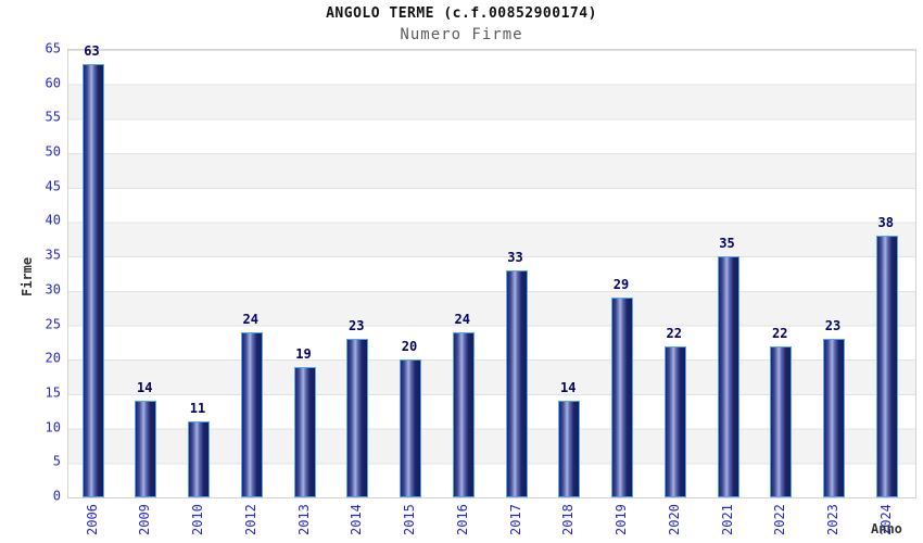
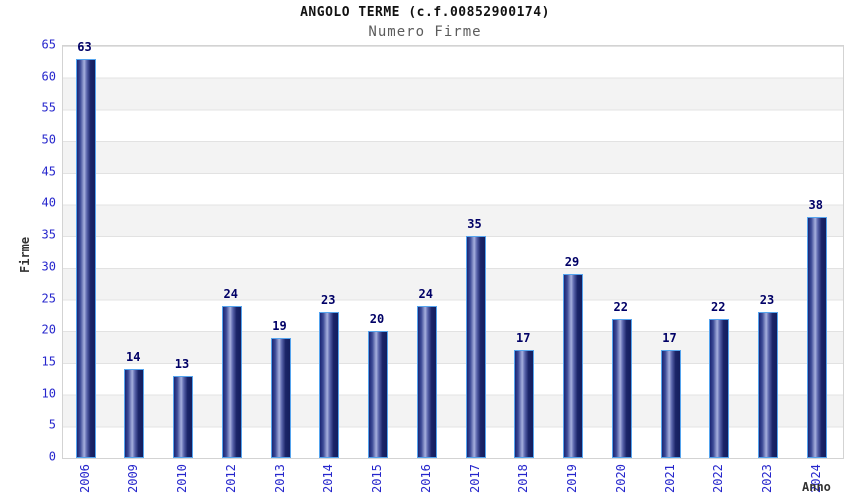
2010: 11 -> 13
2017: 33 -> 35
2018: 14 -> 17
2021: 35 -> 17
